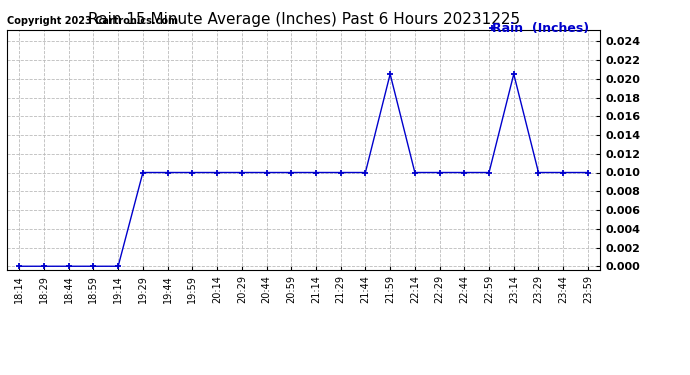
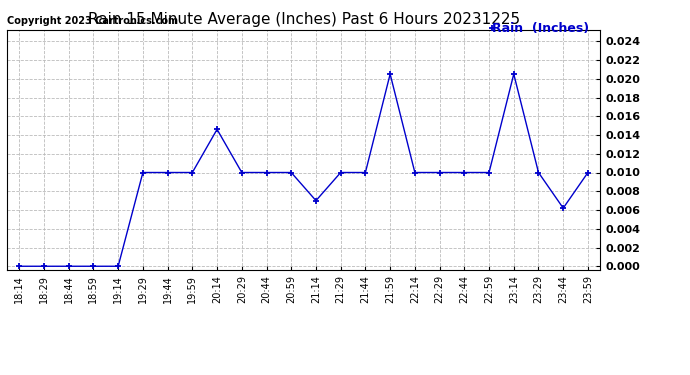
20:14: 0.0100 -> 0.0146
21:14: 0.0100 -> 0.0070
23:44: 0.0100 -> 0.0062
